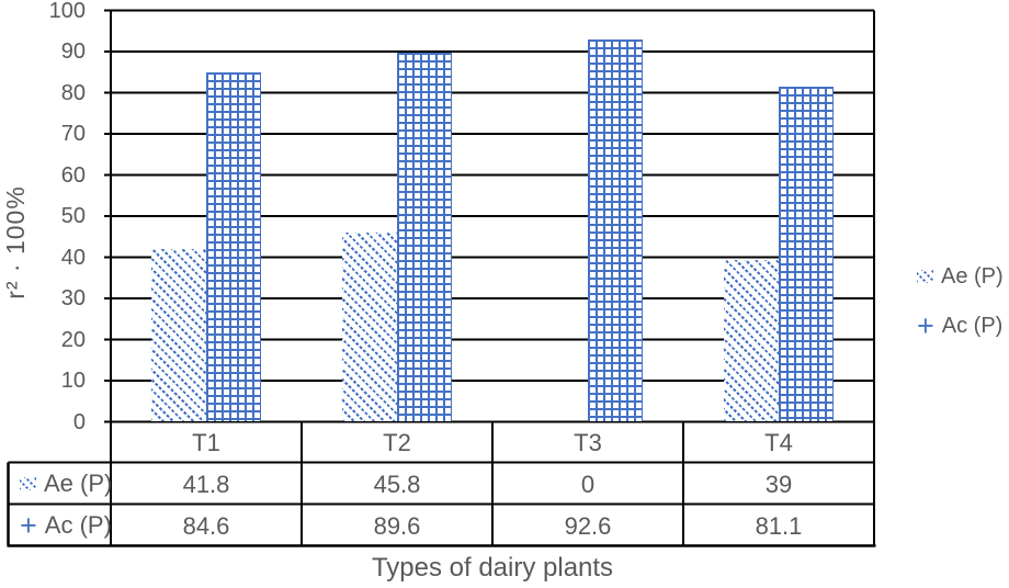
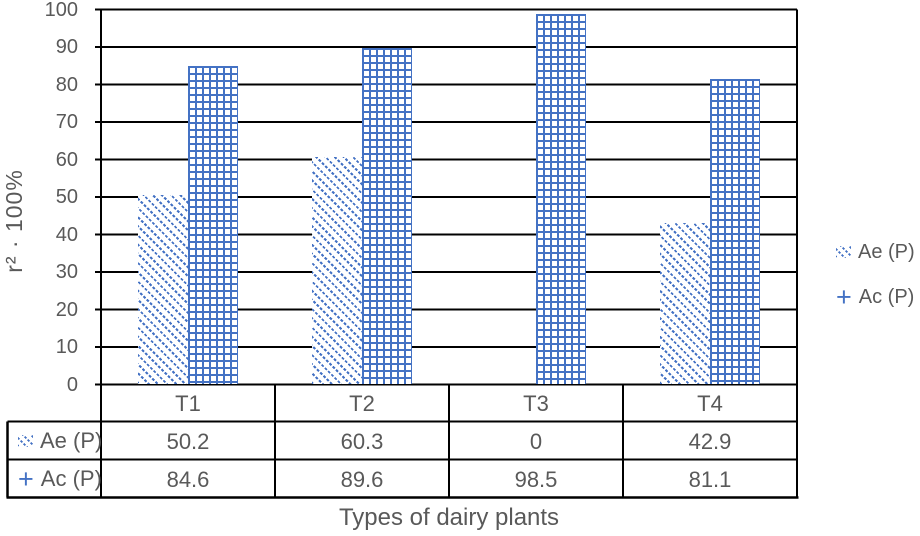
Ae (P)/T1: 41.8 -> 50.2
Ae (P)/T2: 45.8 -> 60.3
Ac (P)/T3: 92.6 -> 98.5
Ae (P)/T4: 39 -> 42.9
